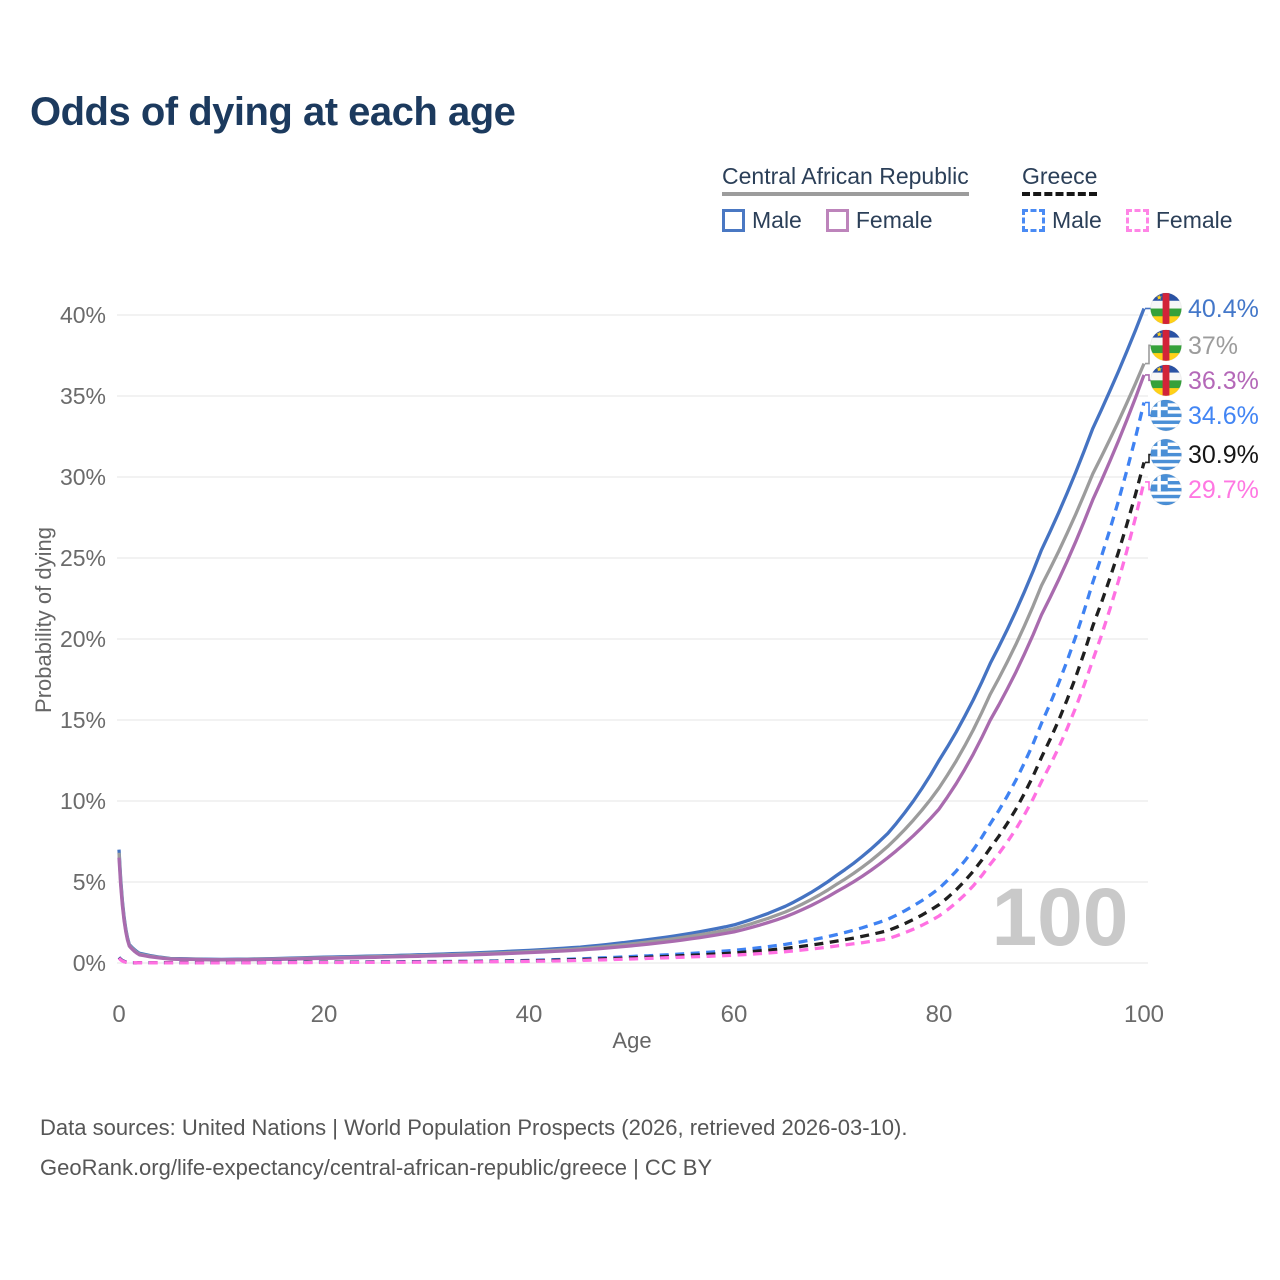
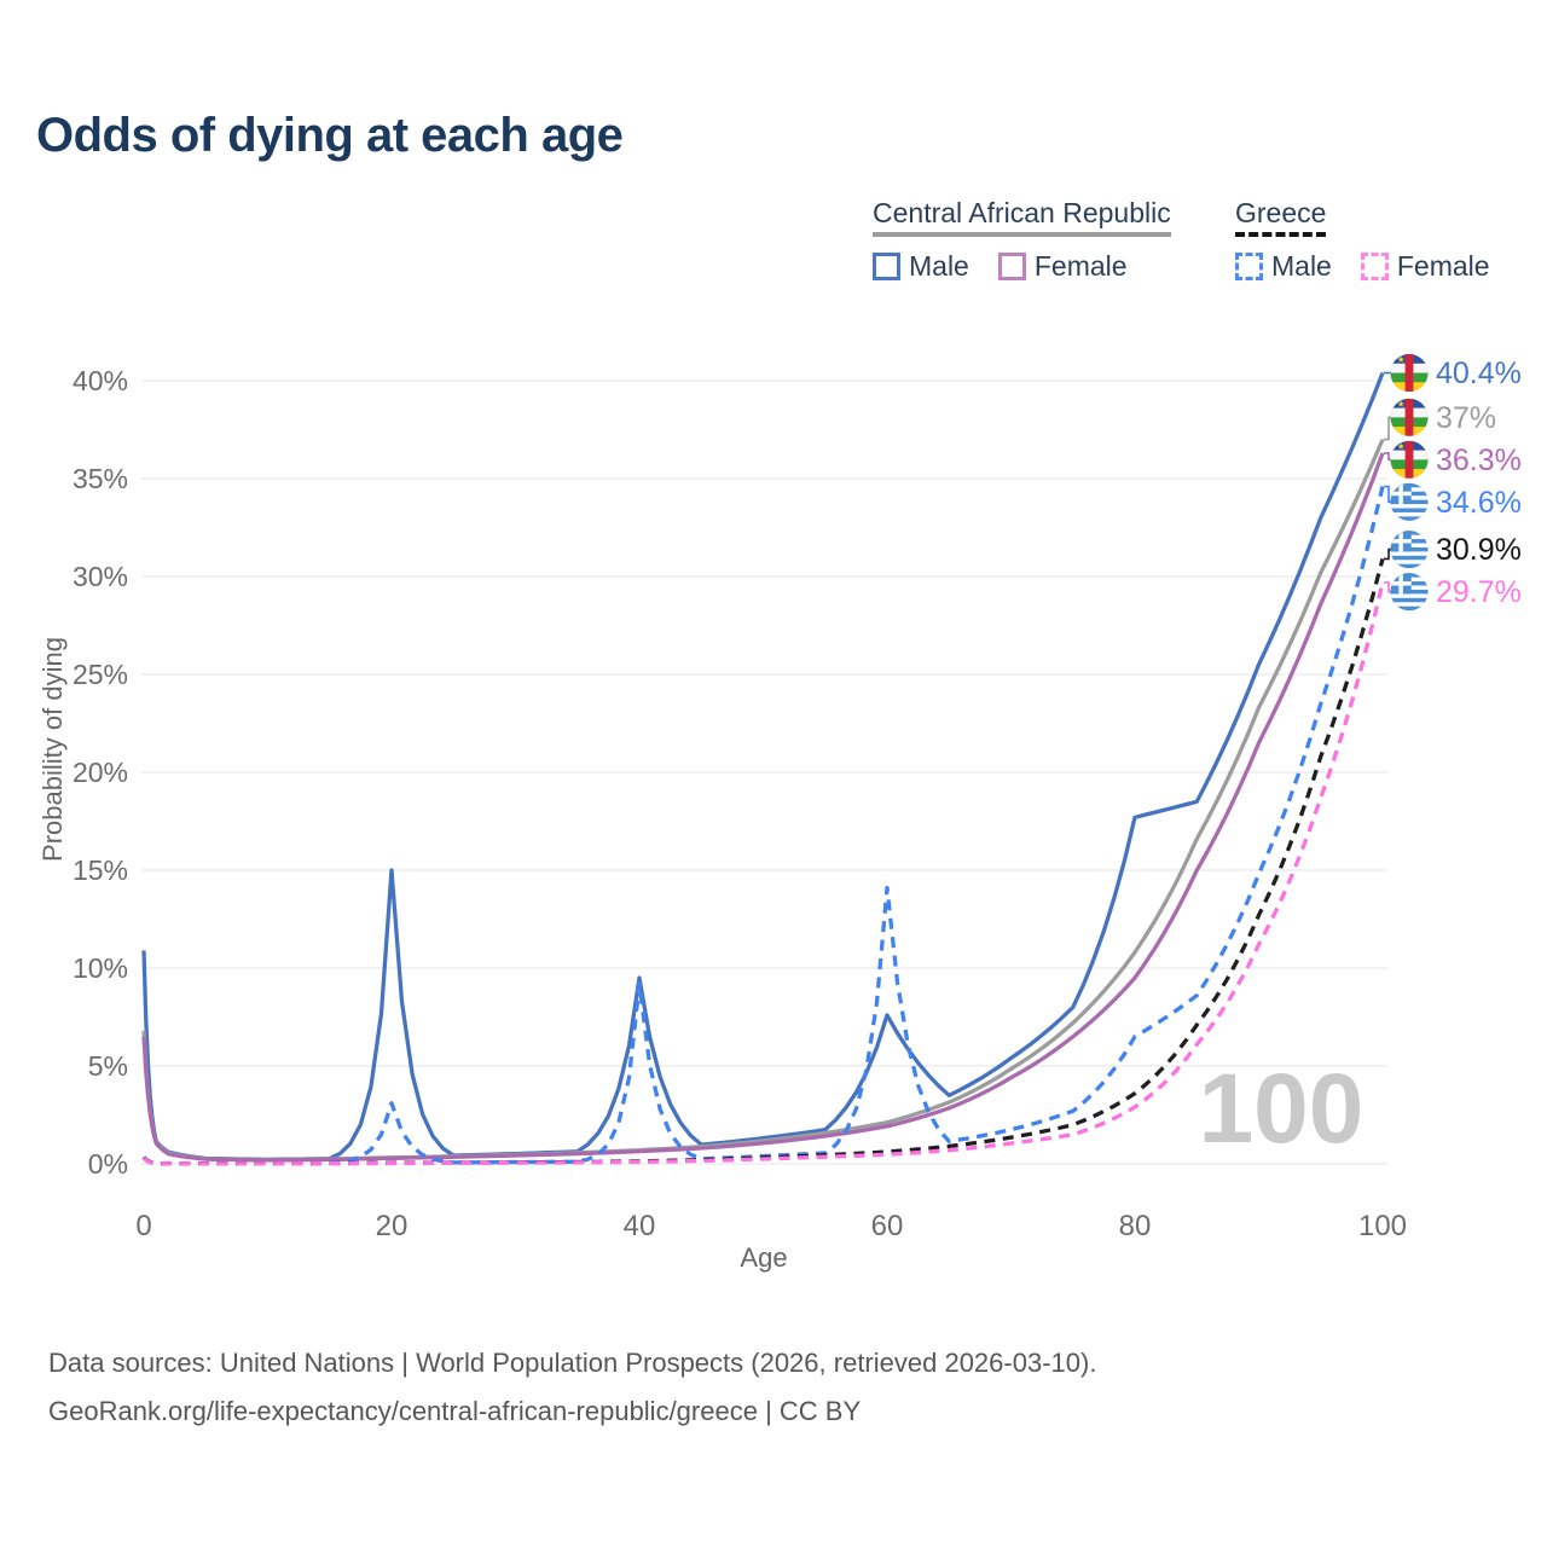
Central African Republic Male/0: 7.0% -> 10.9%
Central African Republic Male/20: 0.4% -> 15.0%
Greece Male/20: 0.1% -> 3.1%
Central African Republic Male/40: 0.8% -> 9.5%
Greece Male/40: 0.2% -> 9.2%
Central African Republic Male/60: 2.4% -> 7.6%
Greece Male/60: 0.8% -> 14.1%
Central African Republic Male/80: 12.5% -> 17.7%
Greece Male/80: 4.6% -> 6.5%
